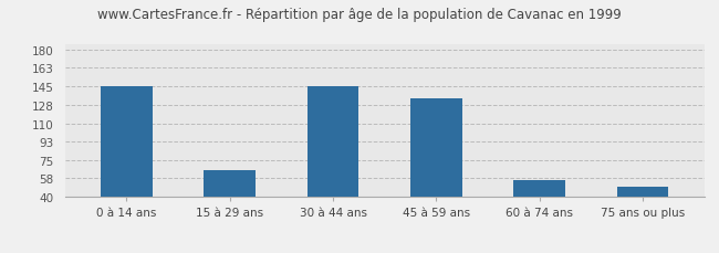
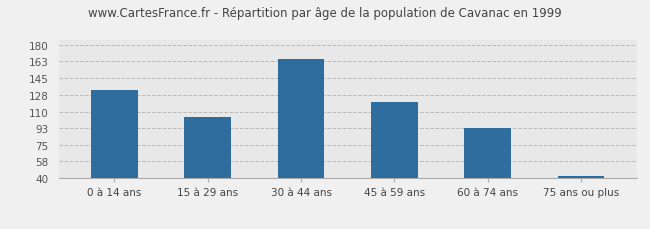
0 à 14 ans: 146 -> 133
15 à 29 ans: 66 -> 104
30 à 44 ans: 146 -> 165
45 à 59 ans: 134 -> 120
60 à 74 ans: 56 -> 93
75 ans ou plus: 50 -> 43
